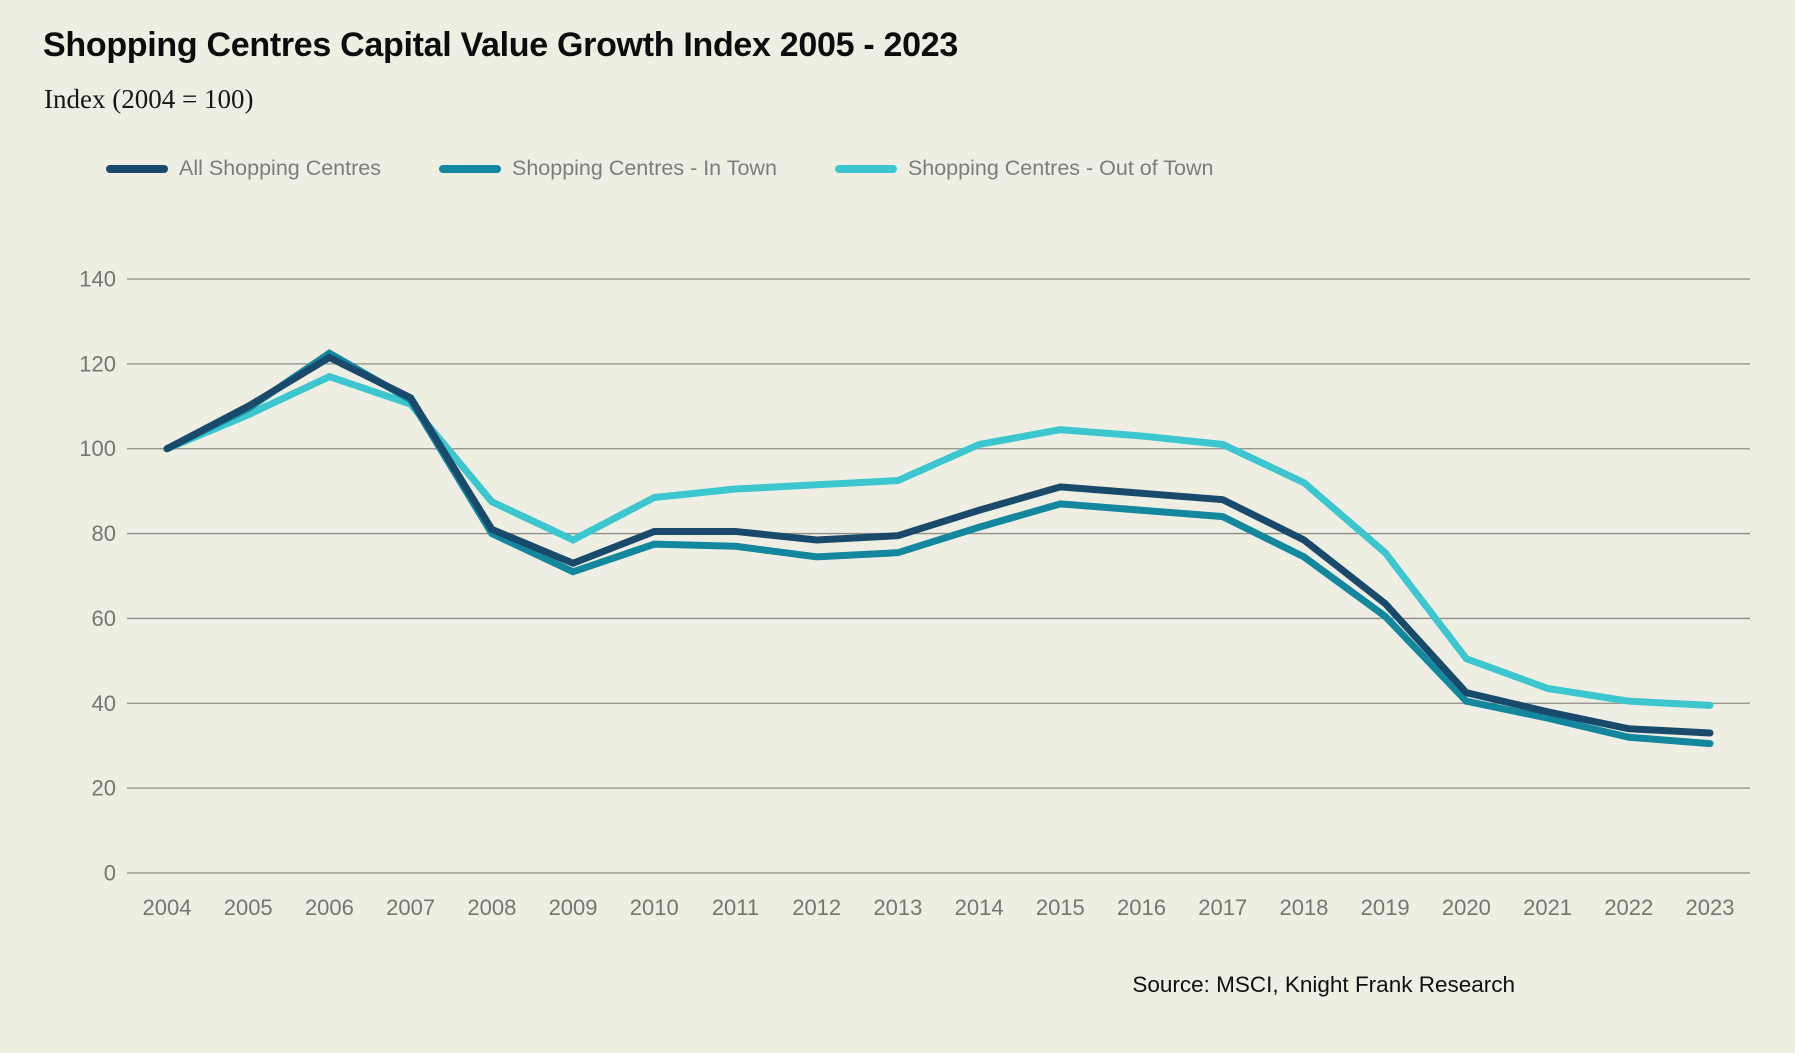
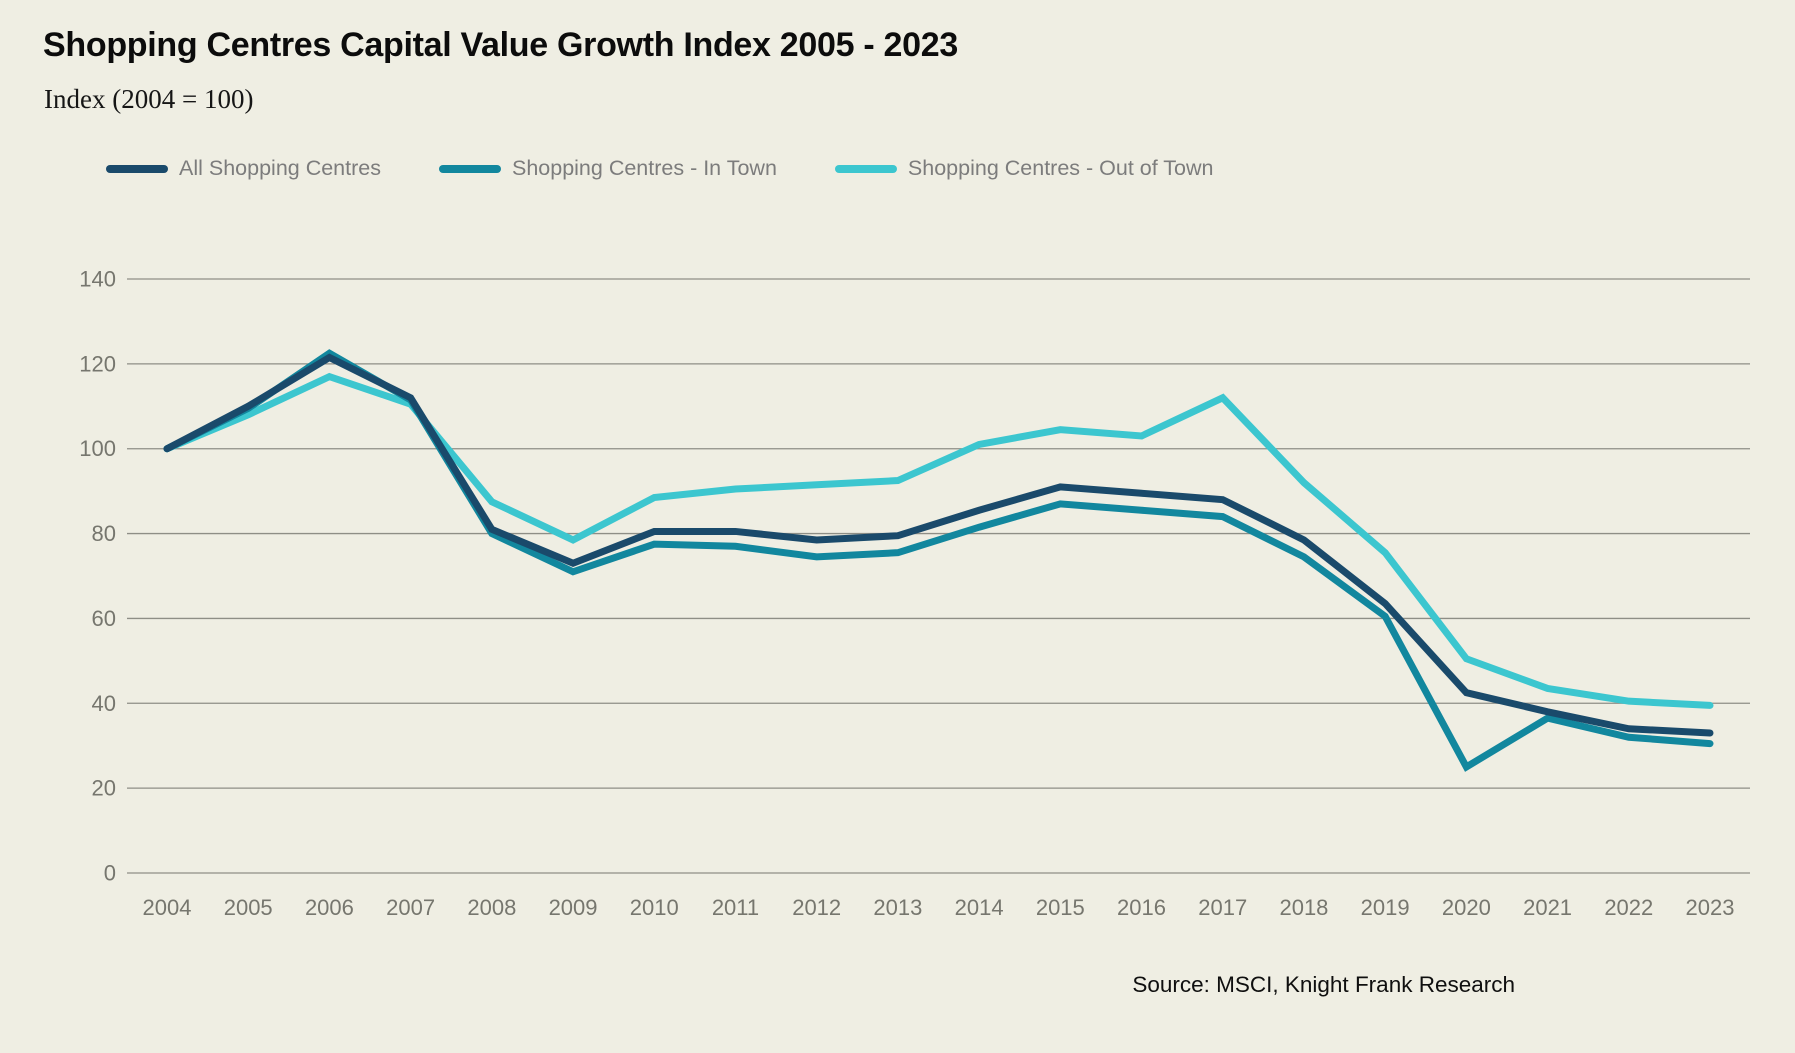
Shopping Centres - Out of Town/2017: 101 -> 112
Shopping Centres - In Town/2020: 40 -> 25
